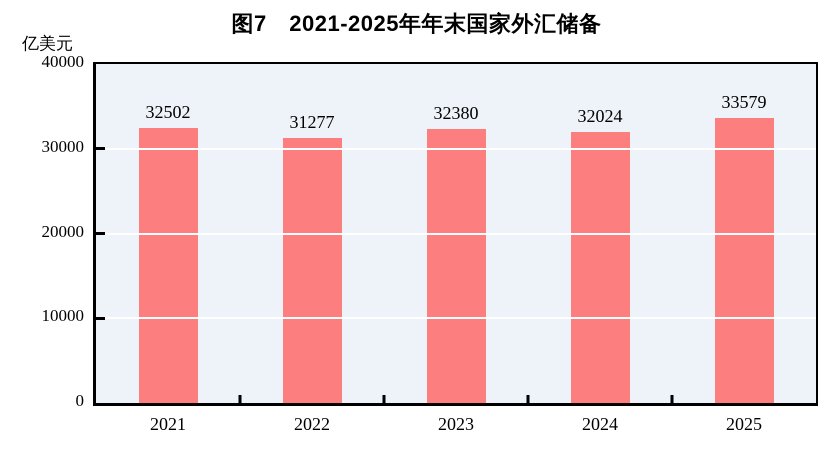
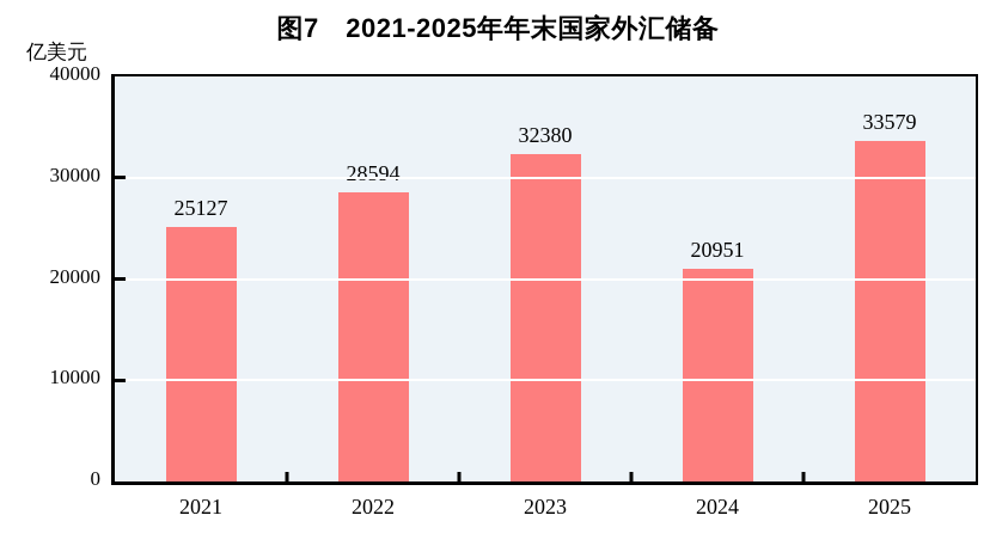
2021: 32502 -> 25127
2022: 31277 -> 28594
2024: 32024 -> 20951
